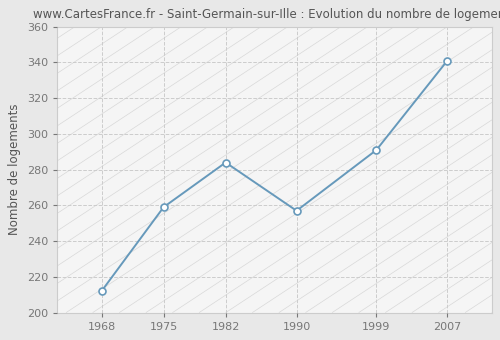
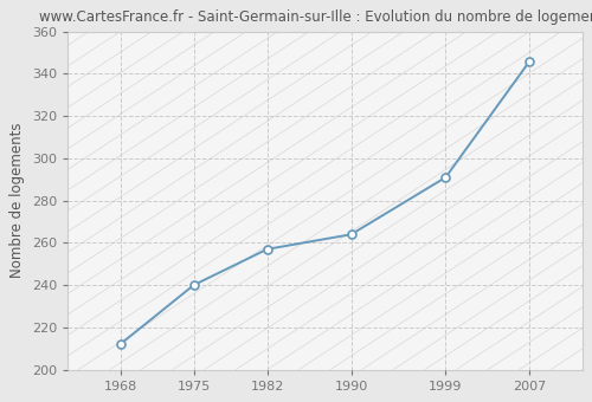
1975: 259 -> 240
1982: 284 -> 257
1990: 257 -> 264
2007: 341 -> 346
